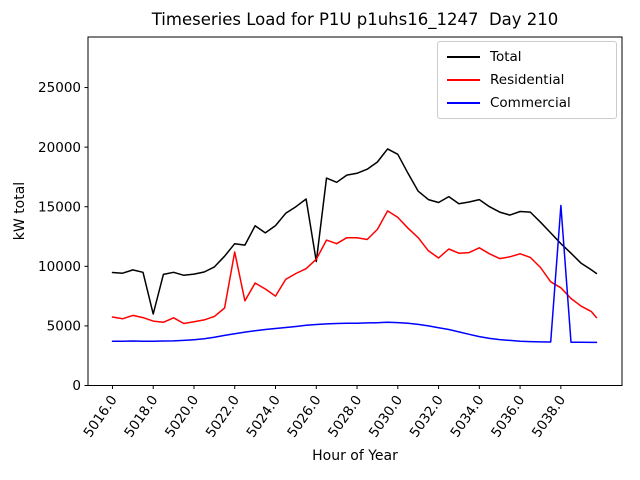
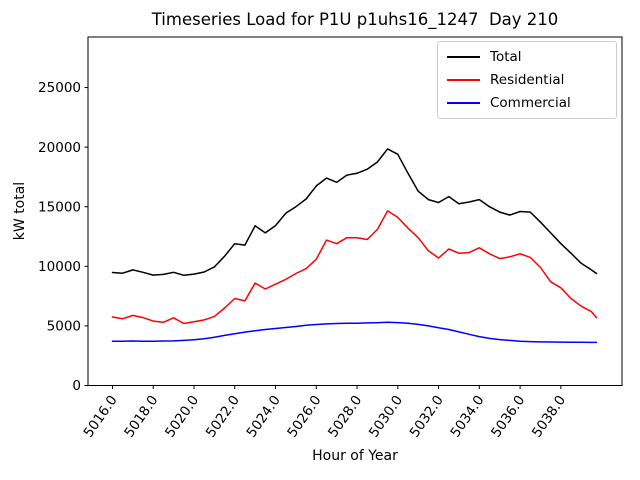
Total/5018.0: 6000 -> 9300
Residential/5022.0: 11200 -> 7300
Residential/5024.0: 7500 -> 8500
Total/5026.0: 10400 -> 16800
Commercial/5038.0: 15100 -> 3600
